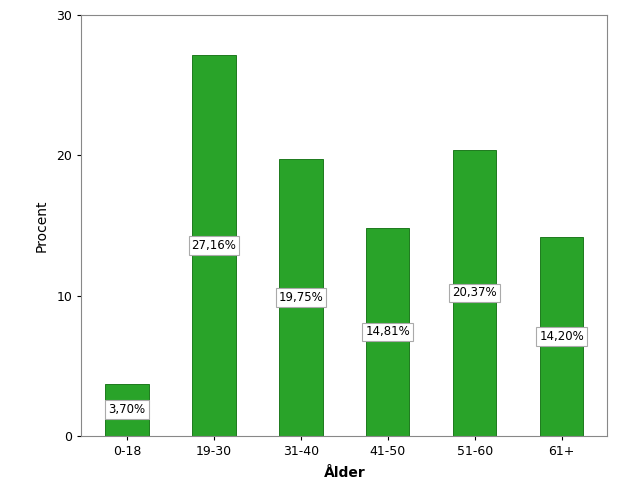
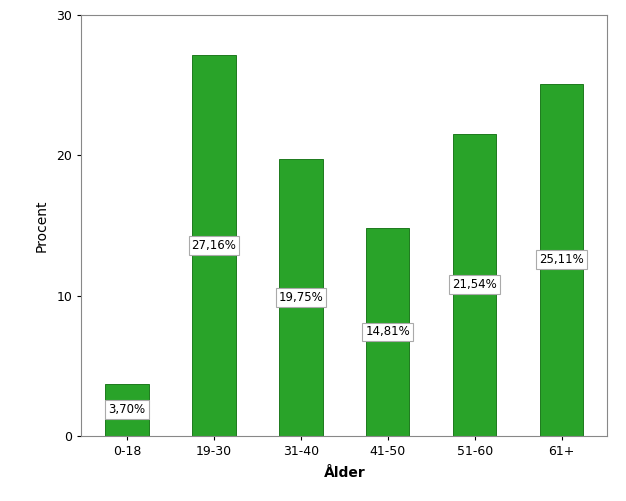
51-60: 20,37% -> 21,54%
61+: 14,20% -> 25,11%
